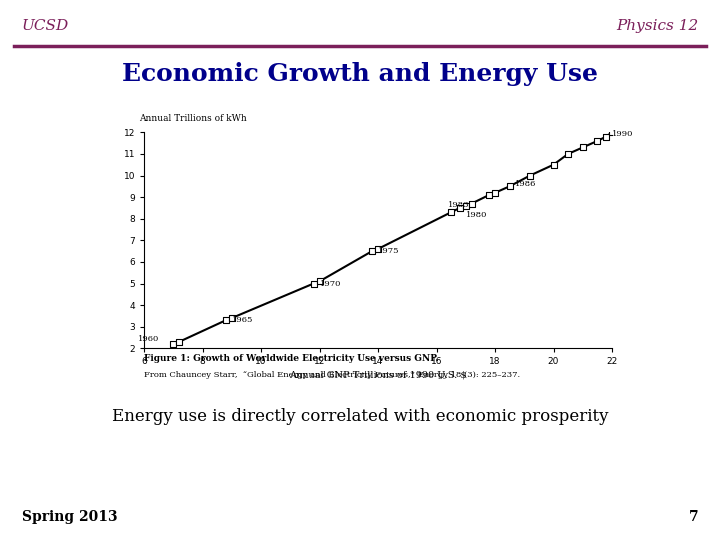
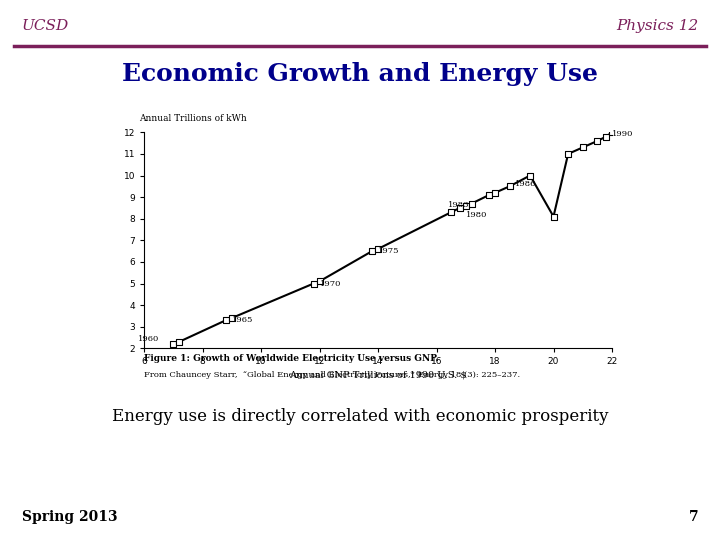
20: 10.5 -> 8.1
